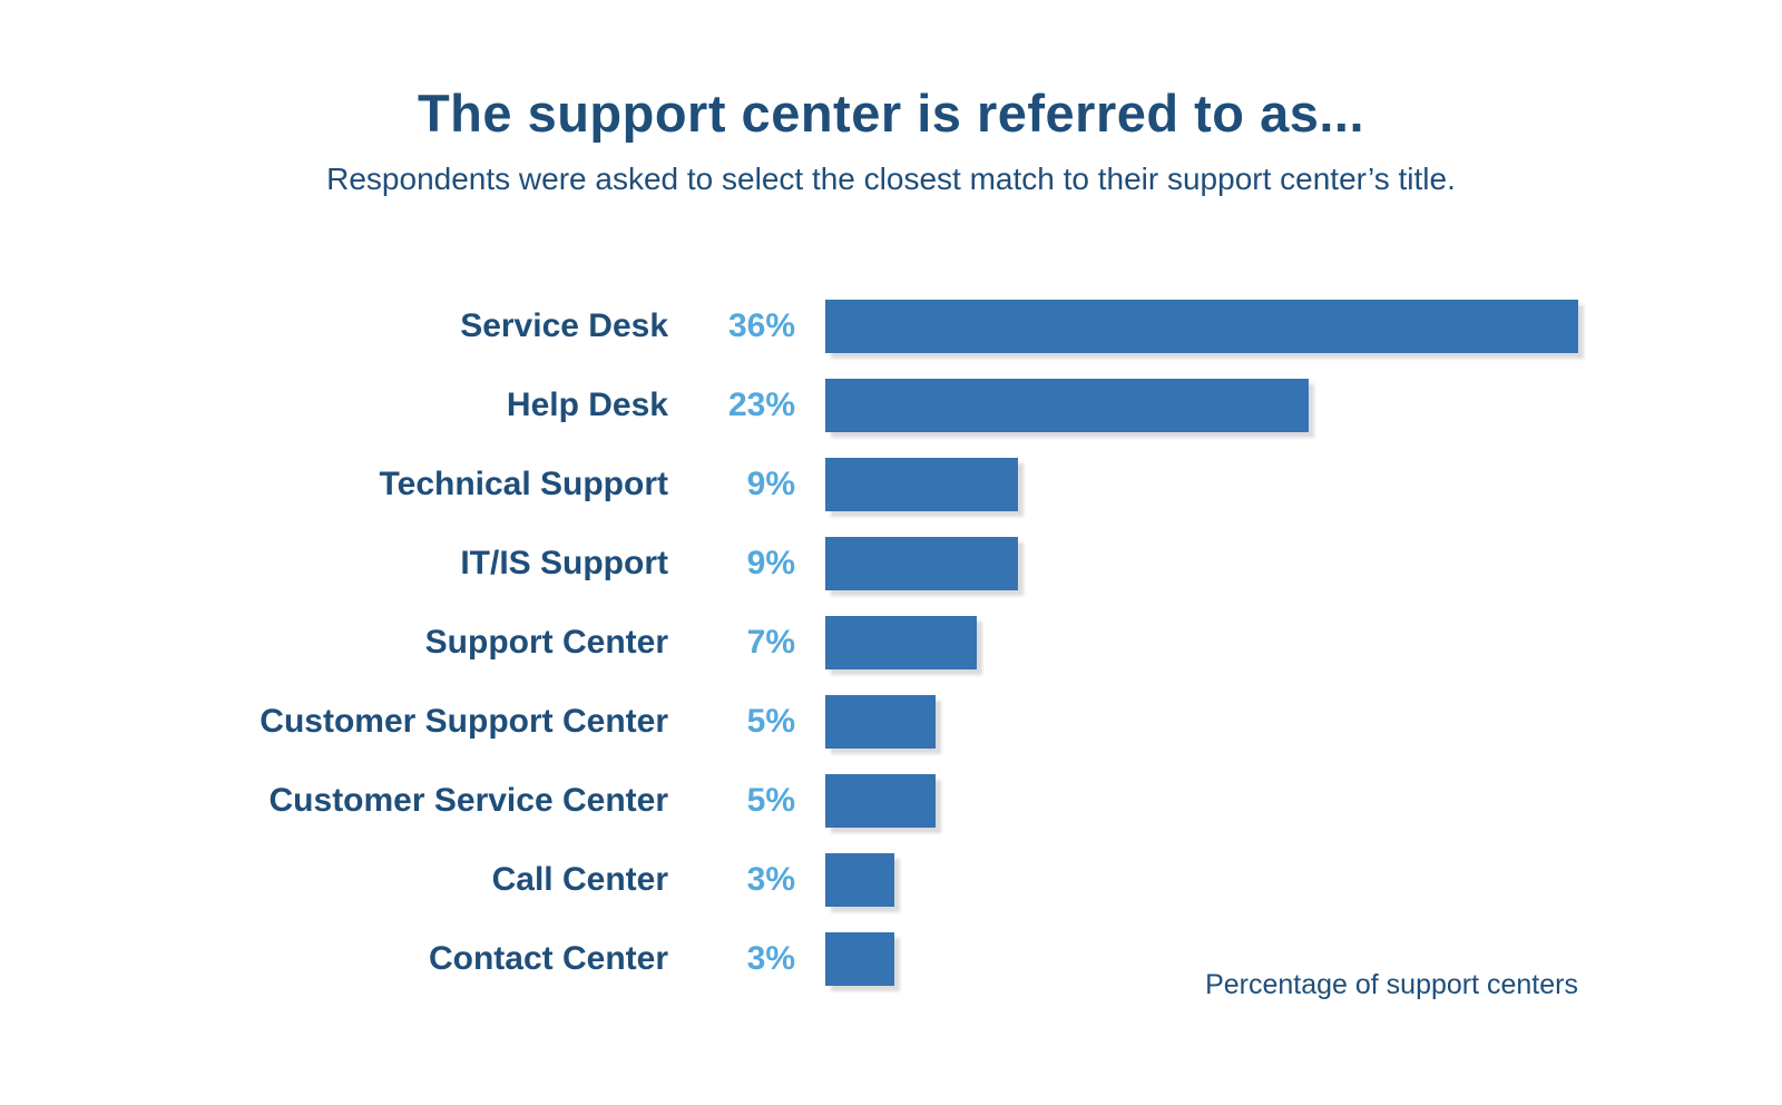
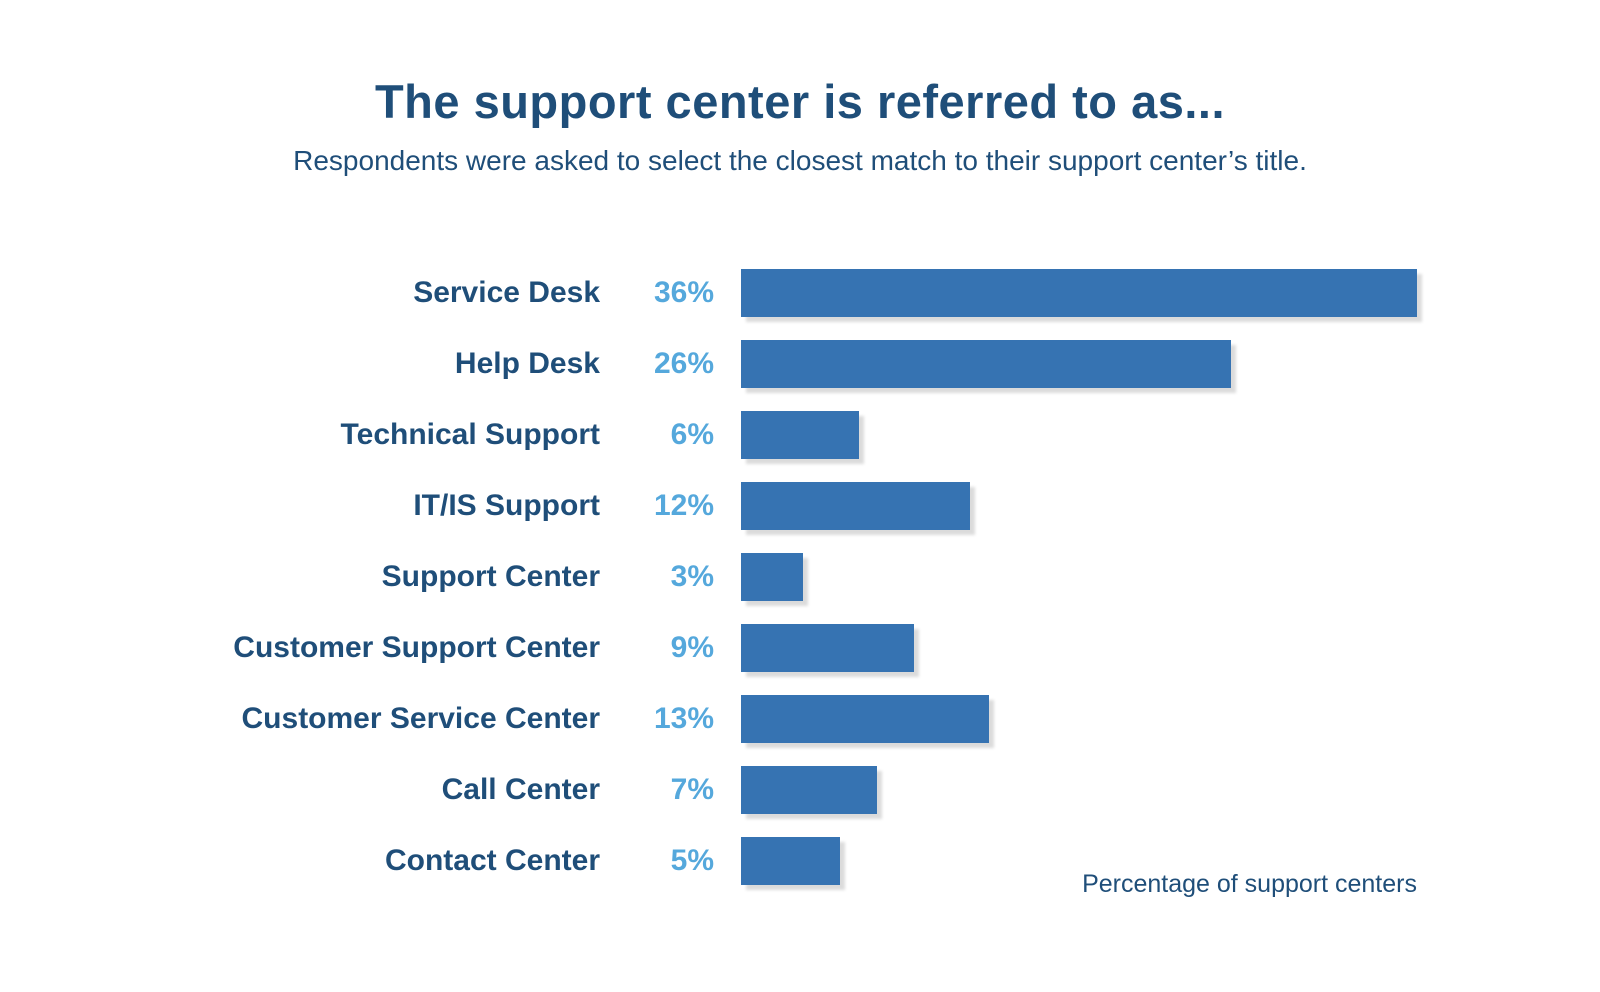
Help Desk: 23% -> 26%
Technical Support: 9% -> 6%
IT/IS Support: 9% -> 12%
Support Center: 7% -> 3%
Customer Support Center: 5% -> 9%
Customer Service Center: 5% -> 13%
Call Center: 3% -> 7%
Contact Center: 3% -> 5%
